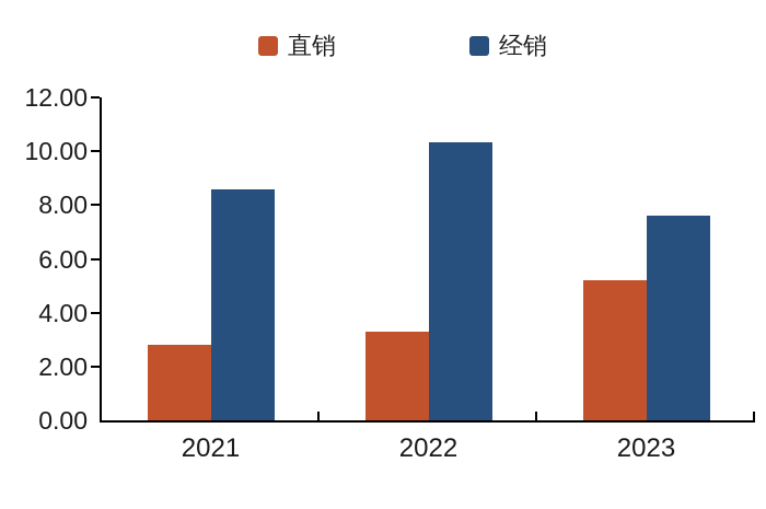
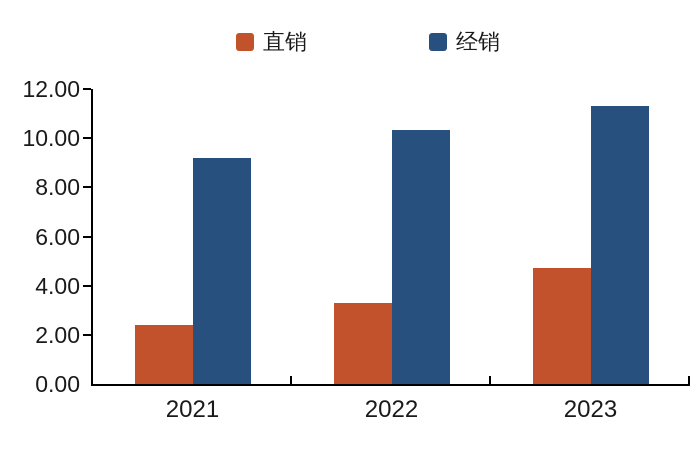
直销/2021: 2.8 -> 2.4
经销/2021: 8.6 -> 9.2
直销/2023: 5.2 -> 4.7
经销/2023: 7.6 -> 11.3
